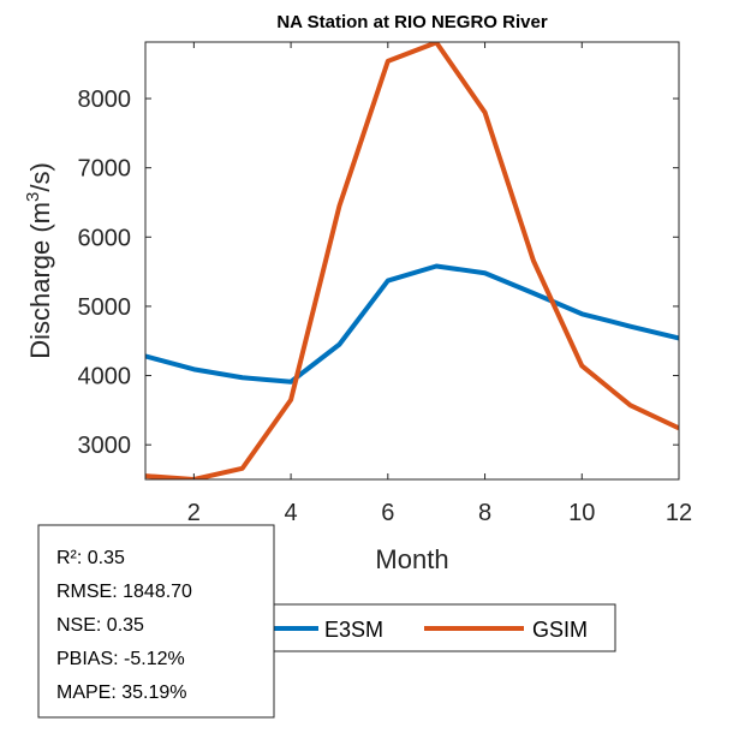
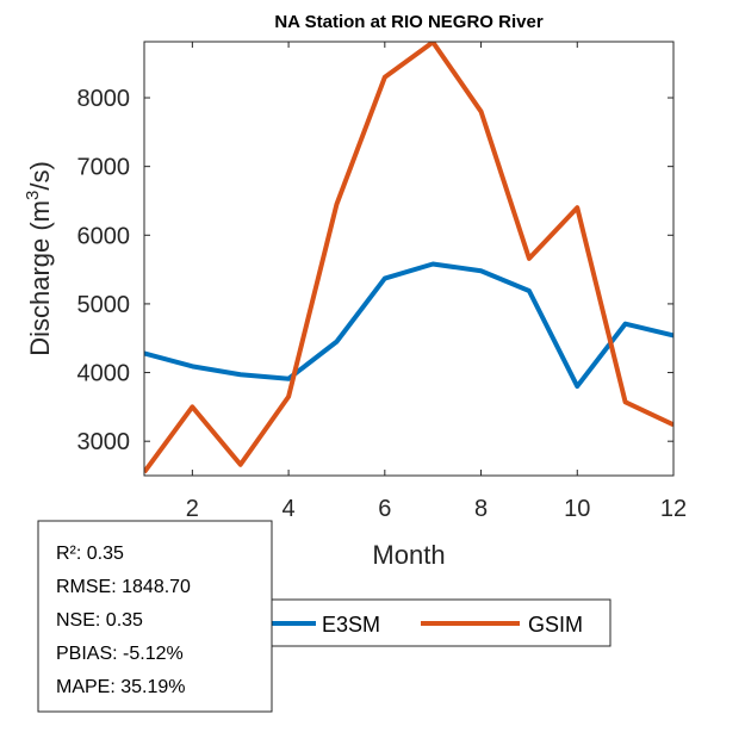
GSIM/2: 2500 -> 3500
GSIM/6: 8500 -> 8300
E3SM/10: 4900 -> 3800
GSIM/10: 4100 -> 6400
